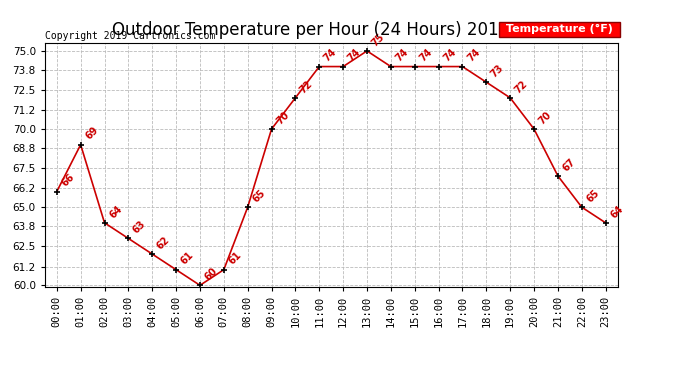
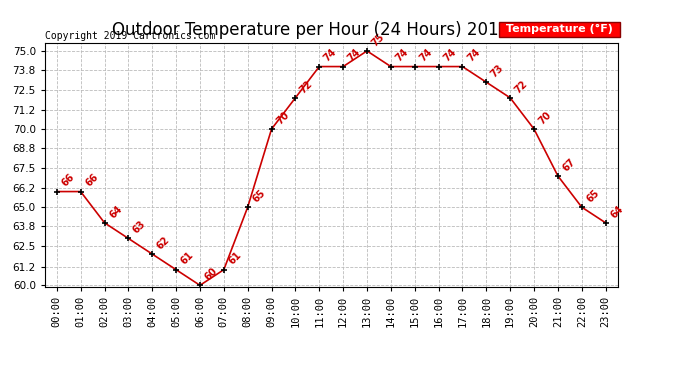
01:00: 69 -> 66
